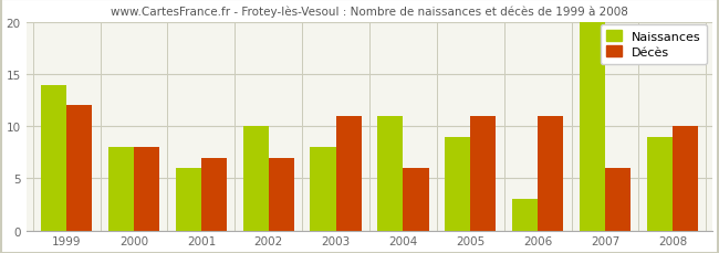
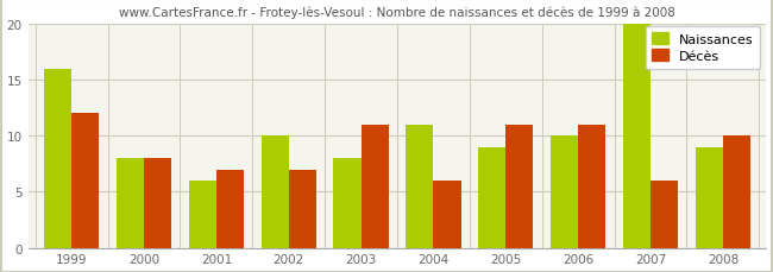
Naissances/1999: 14 -> 16
Naissances/2006: 3 -> 10
